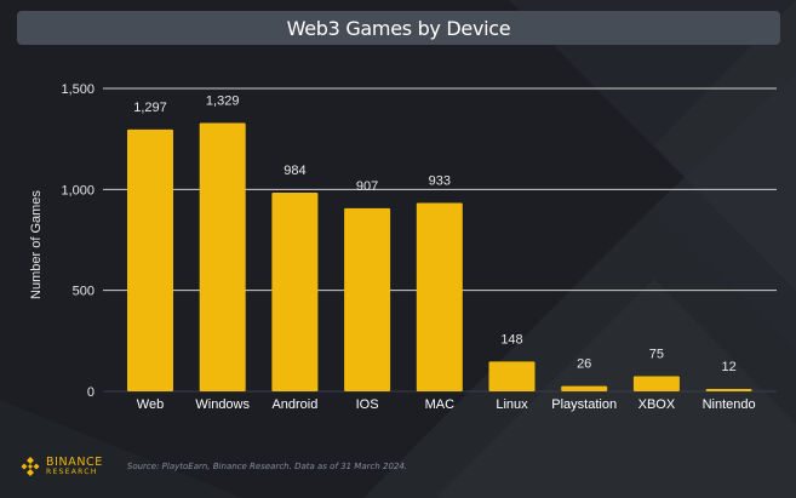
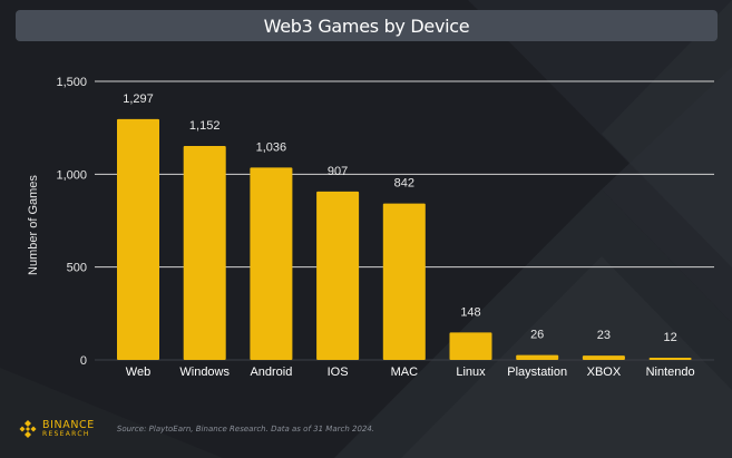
Windows: 1,329 -> 1,152
Android: 984 -> 1,036
MAC: 933 -> 842
XBOX: 75 -> 23
